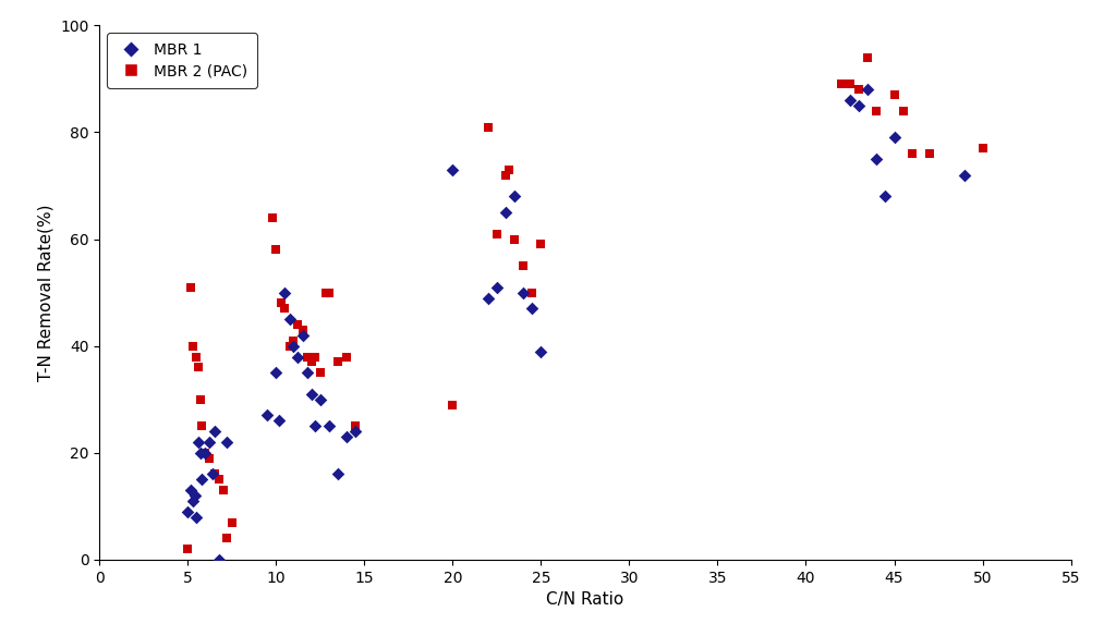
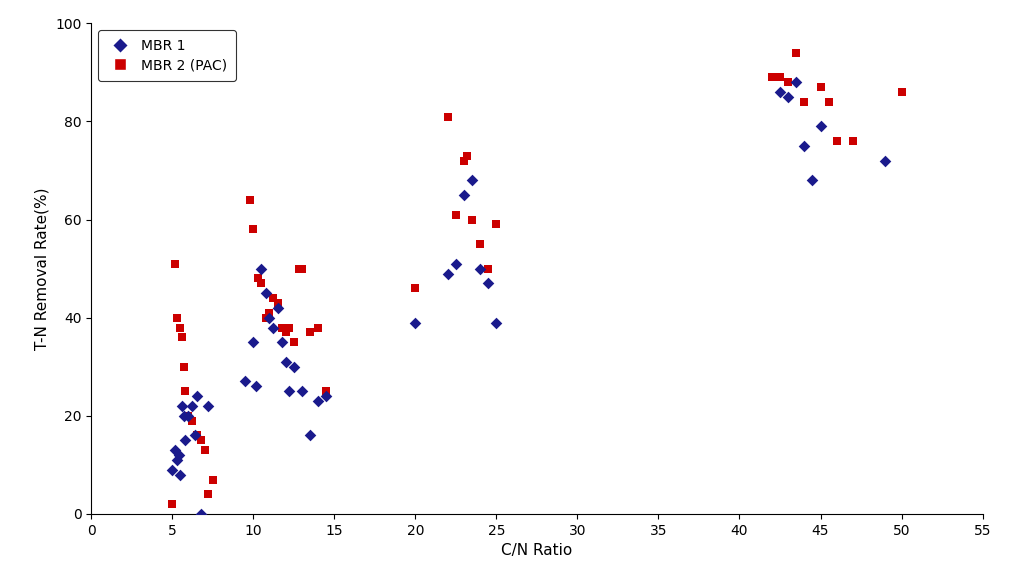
MBR 1/20: 73 -> 39
MBR 2 (PAC)/20: 29 -> 46
MBR 2 (PAC)/50: 77 -> 86
